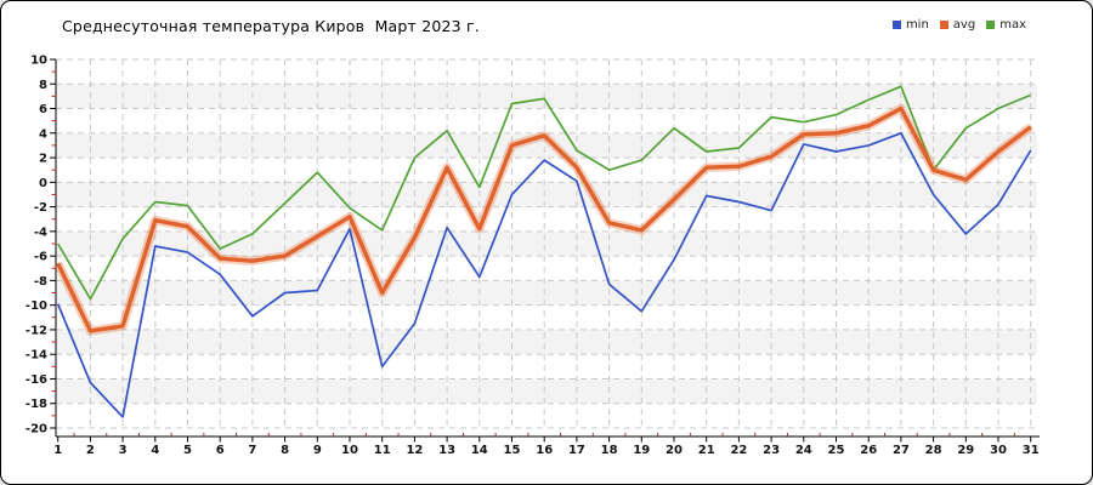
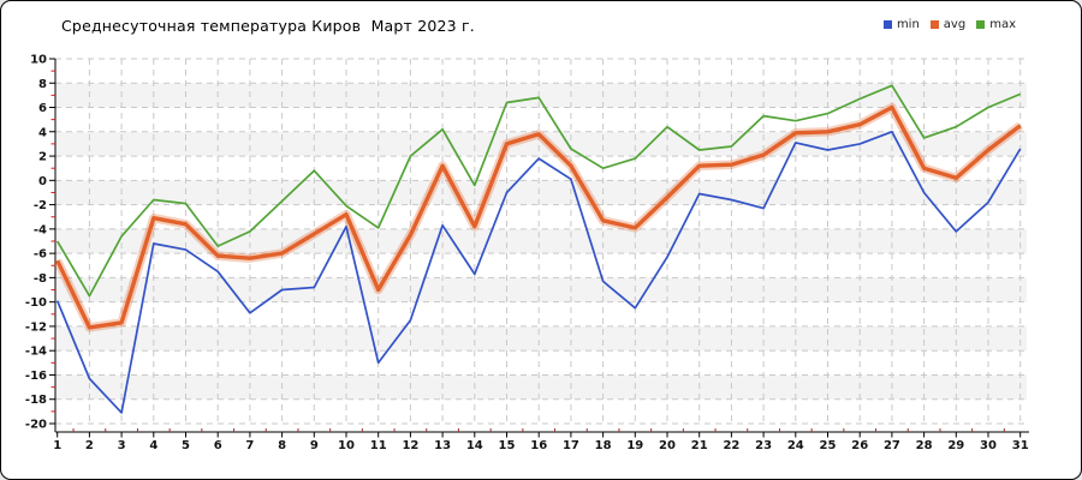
max/28: 1.0 -> 3.5
